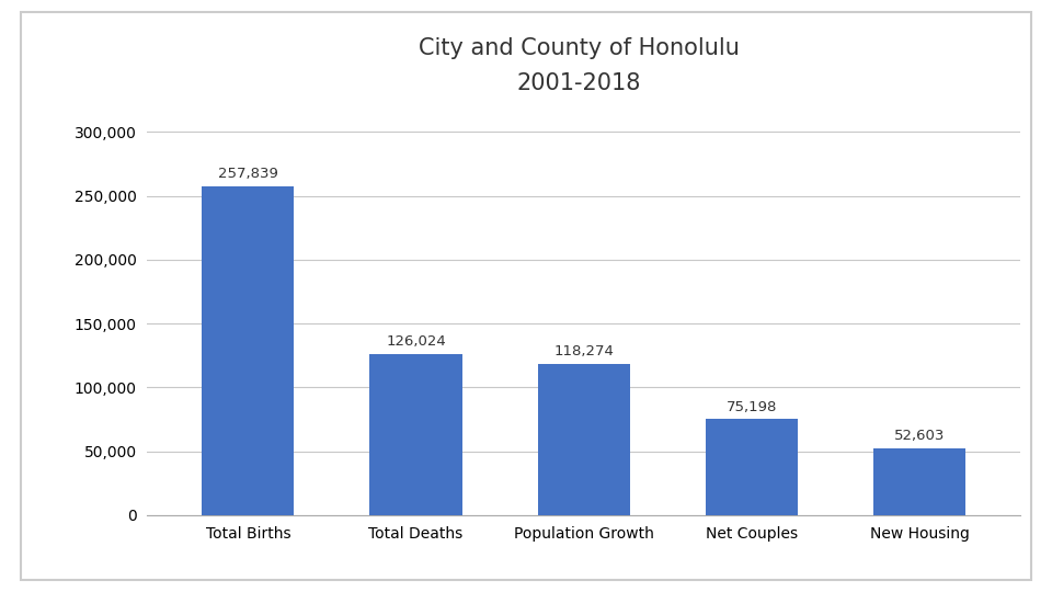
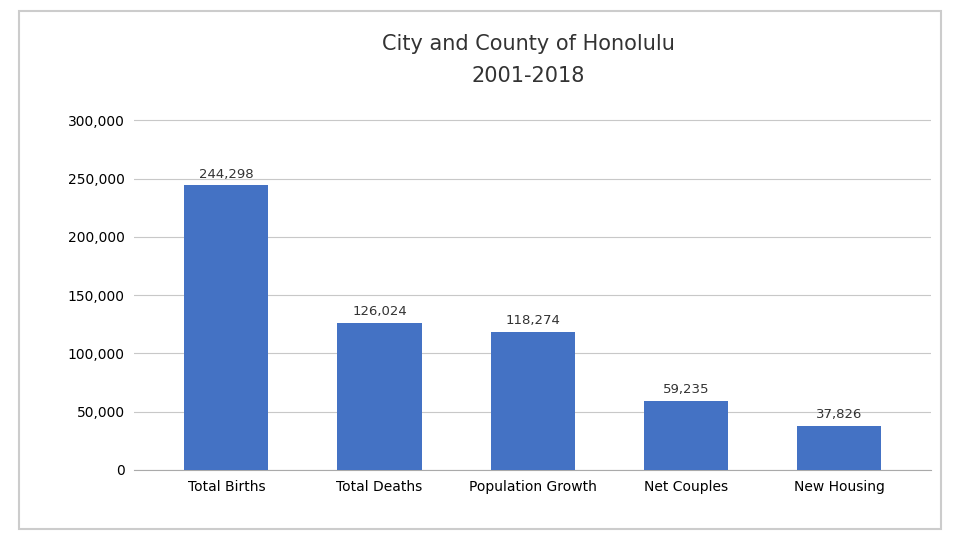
Total Births: 257,839 -> 244,298
Net Couples: 75,198 -> 59,235
New Housing: 52,603 -> 37,826
